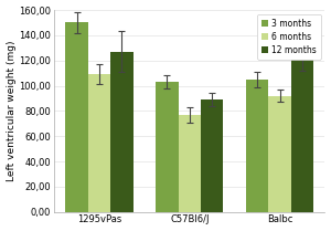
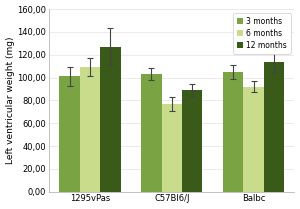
3 months/1295vPas: 150 -> 101
12 months/Balbc: 122 -> 114
